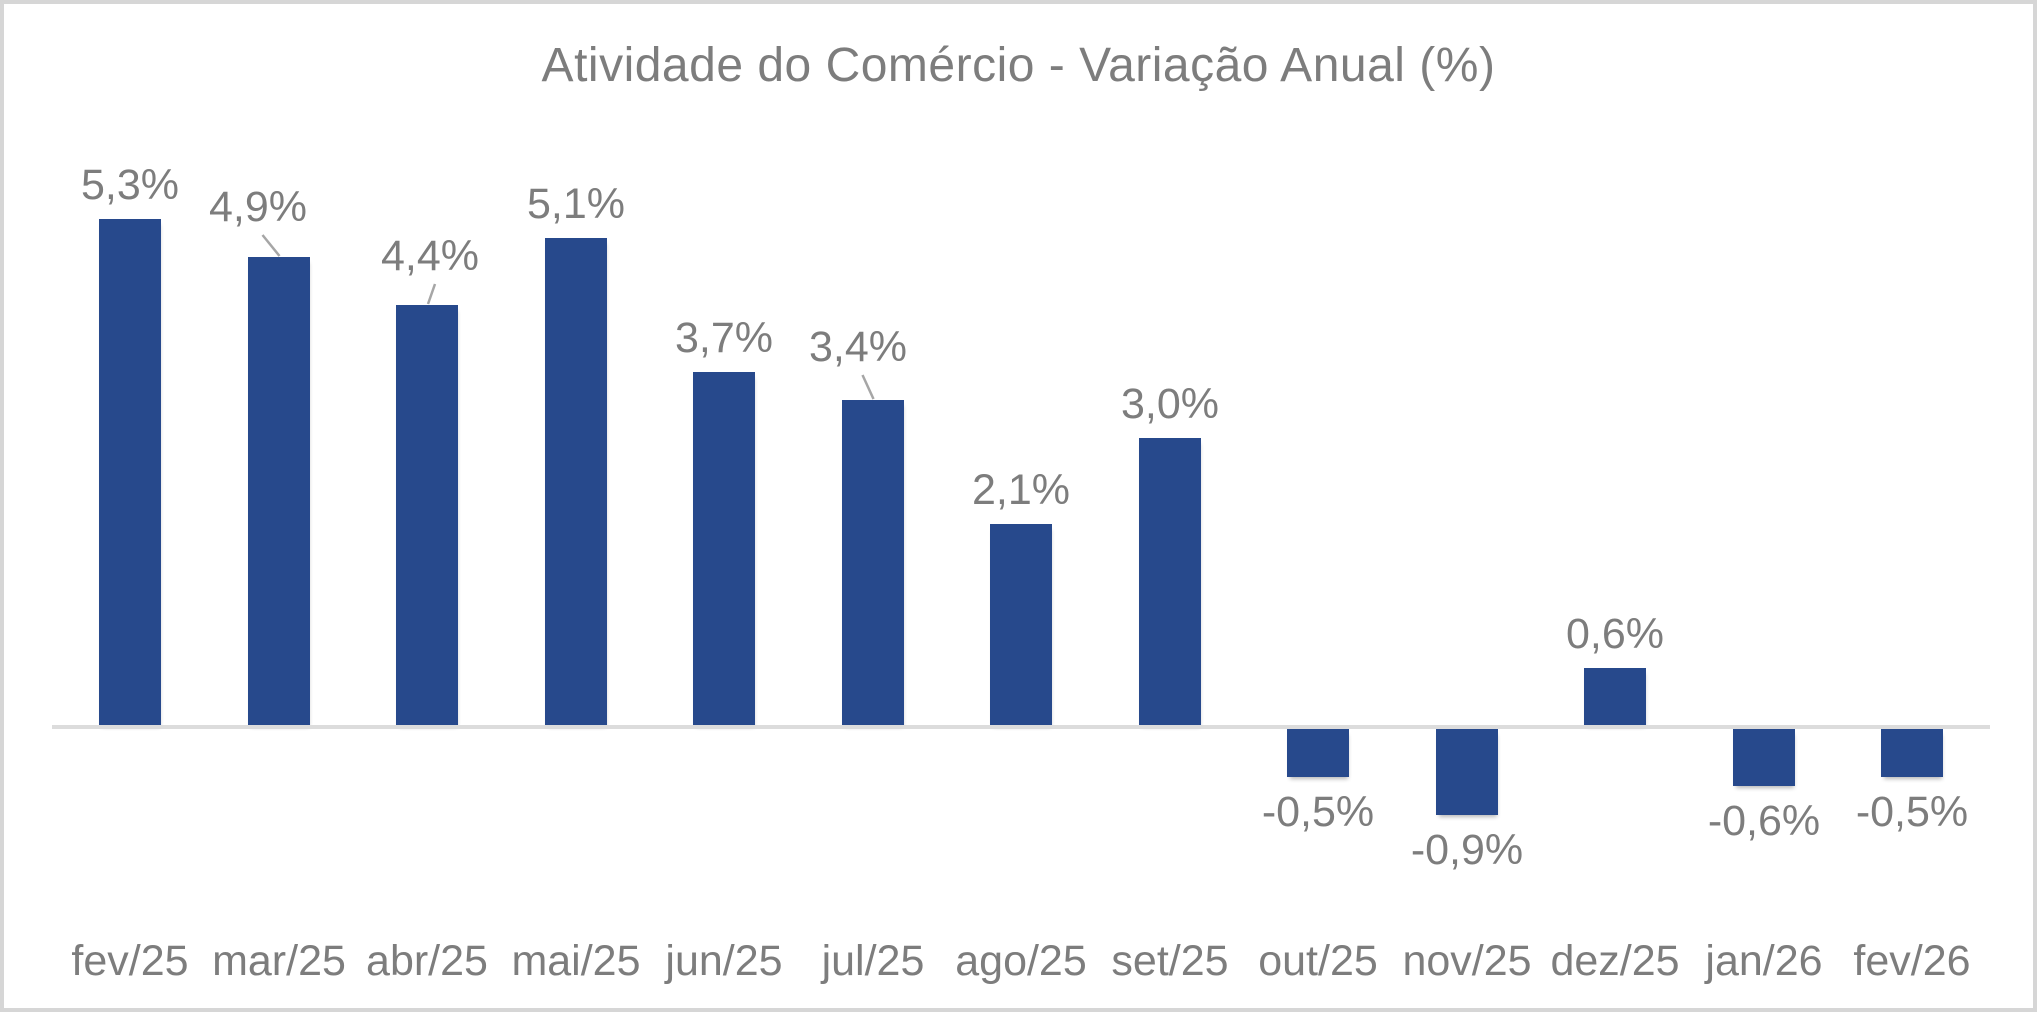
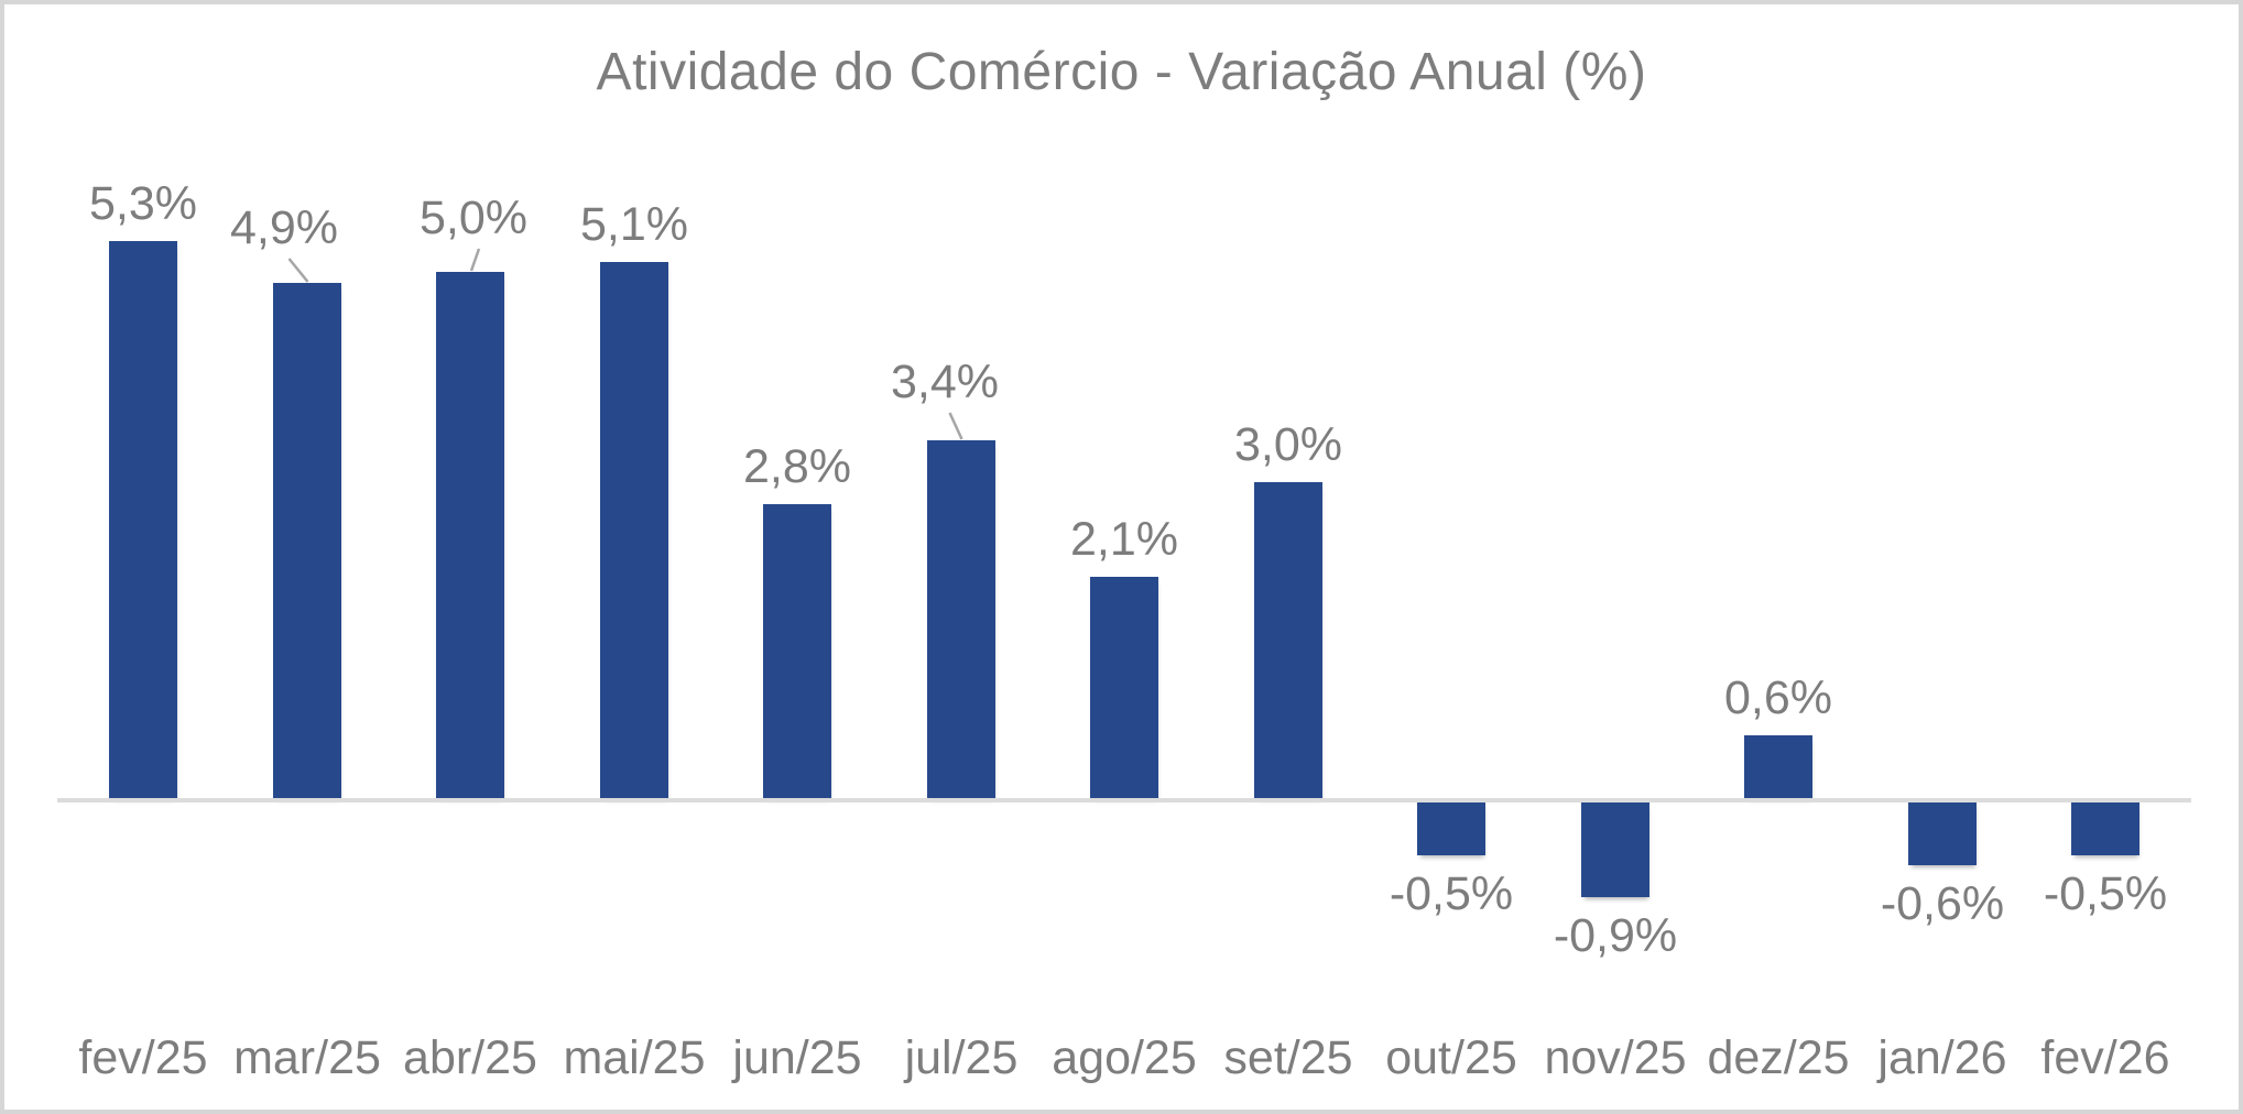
abr/25: 4,4% -> 5,0%
jun/25: 3,7% -> 2,8%
